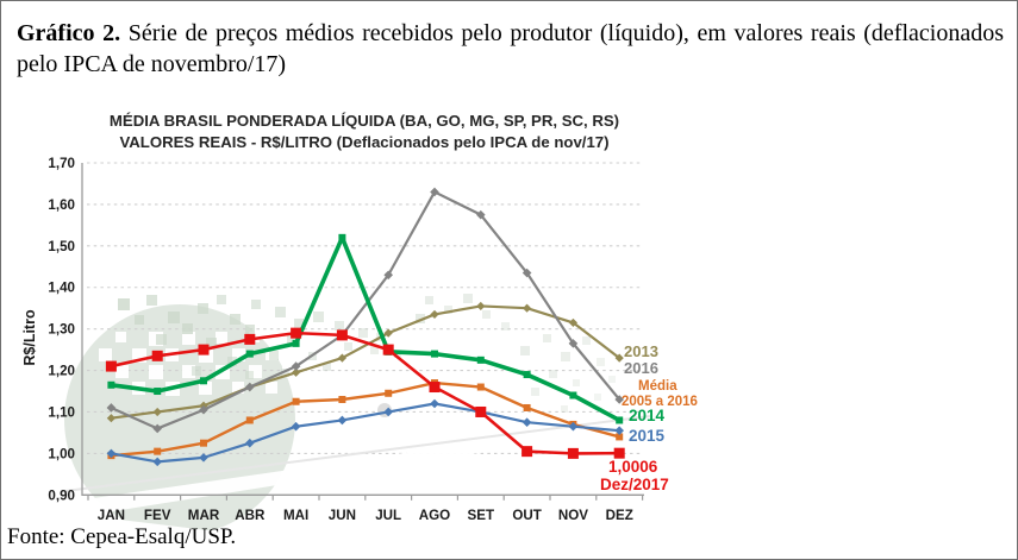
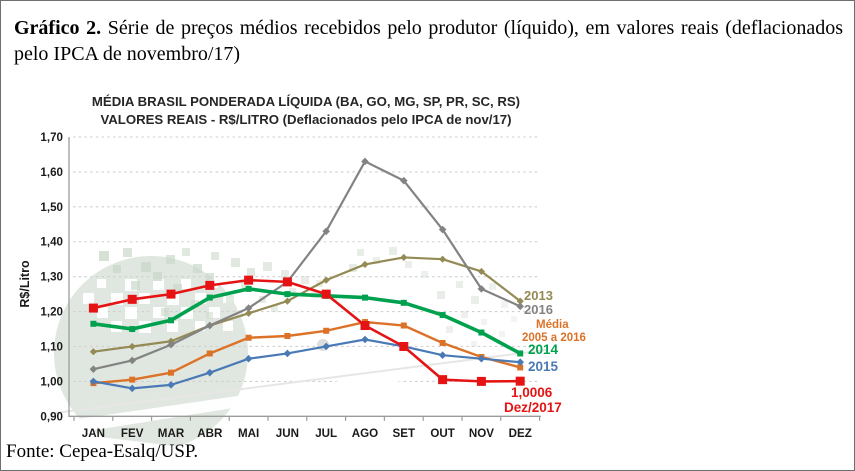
2016/JAN: 1,11 -> 1,03
2014/JUN: 1,52 -> 1,25
2016/DEZ: 1,13 -> 1,22
